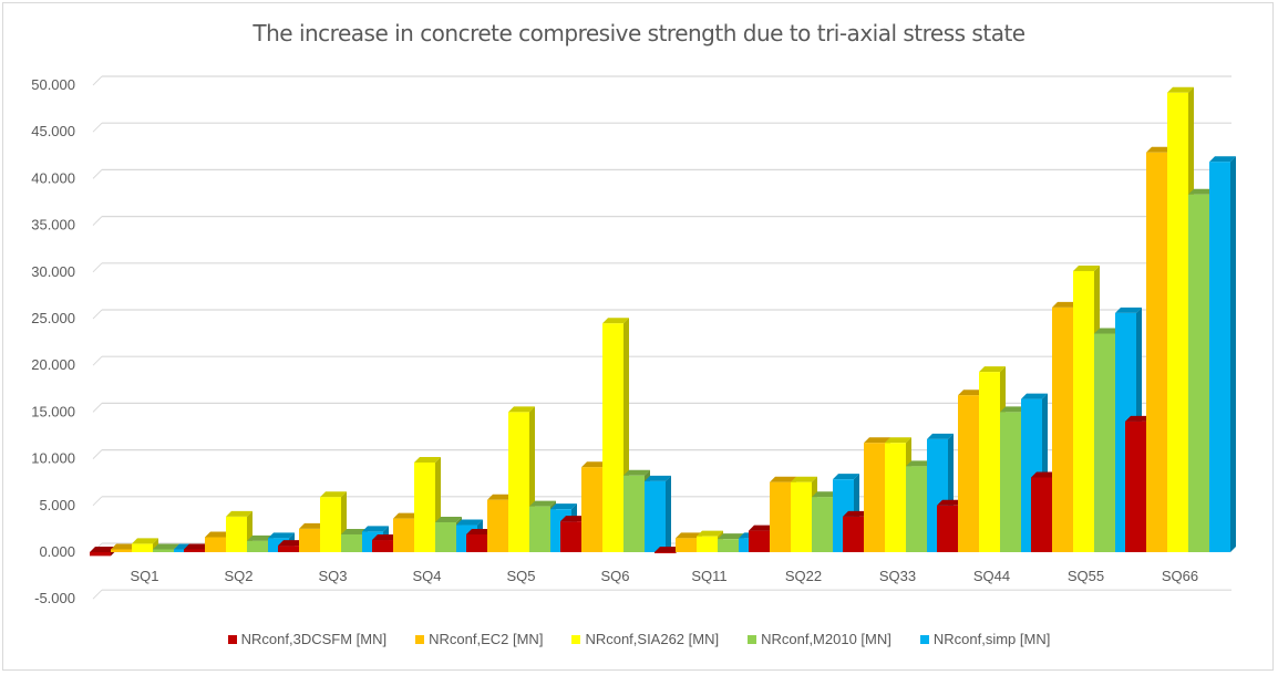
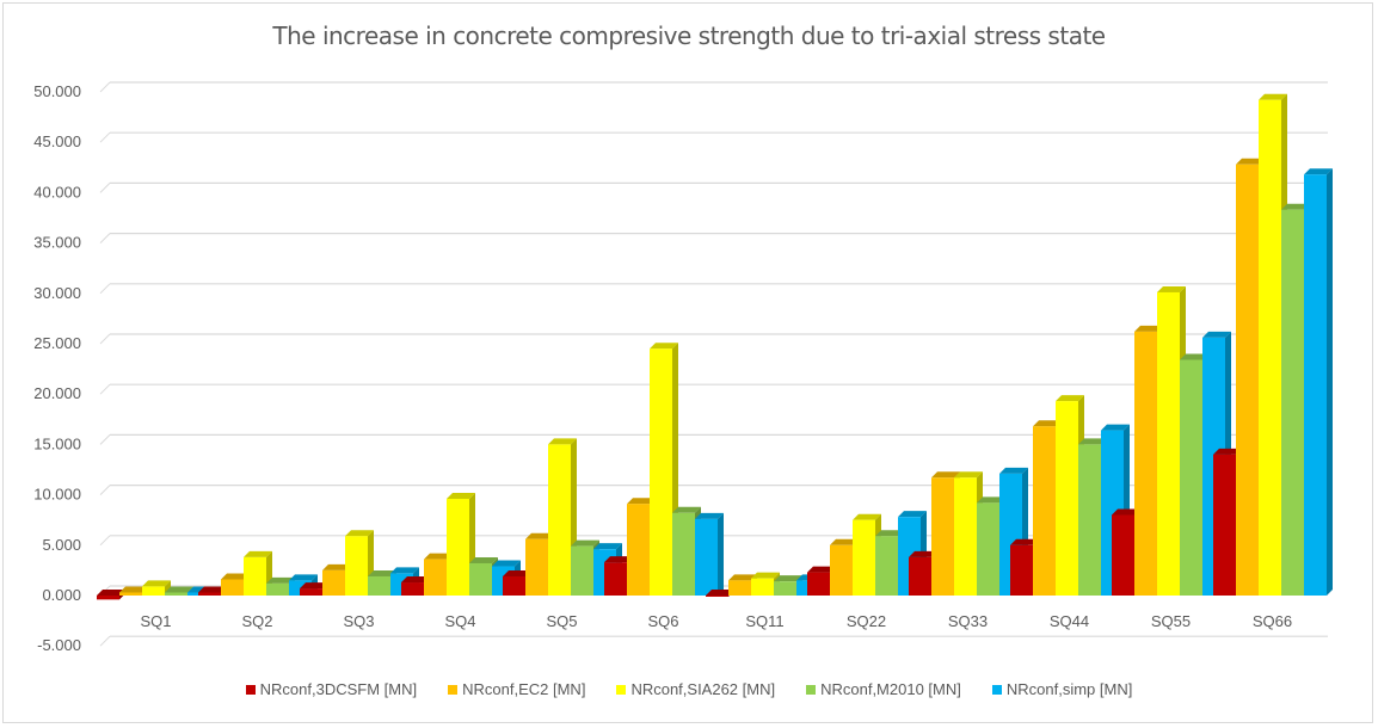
NRconf,EC2 [MN]/SQ22: 8 -> 5
